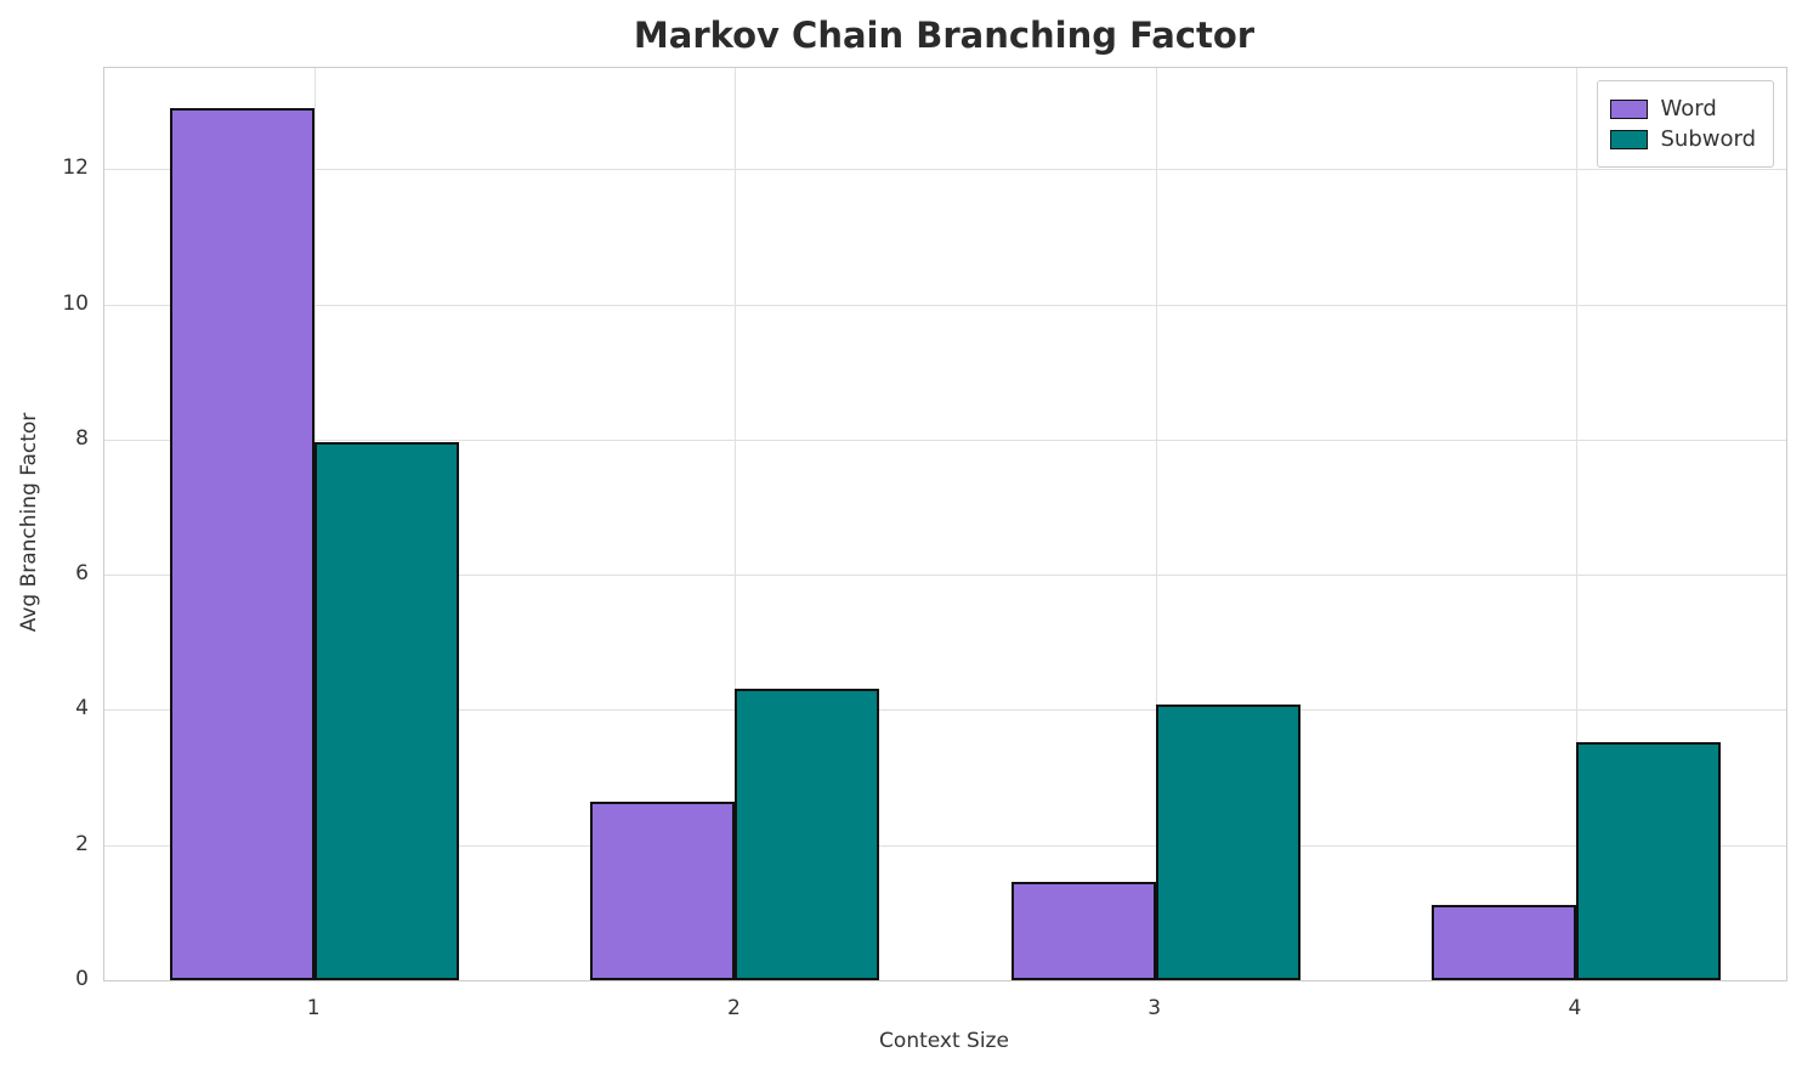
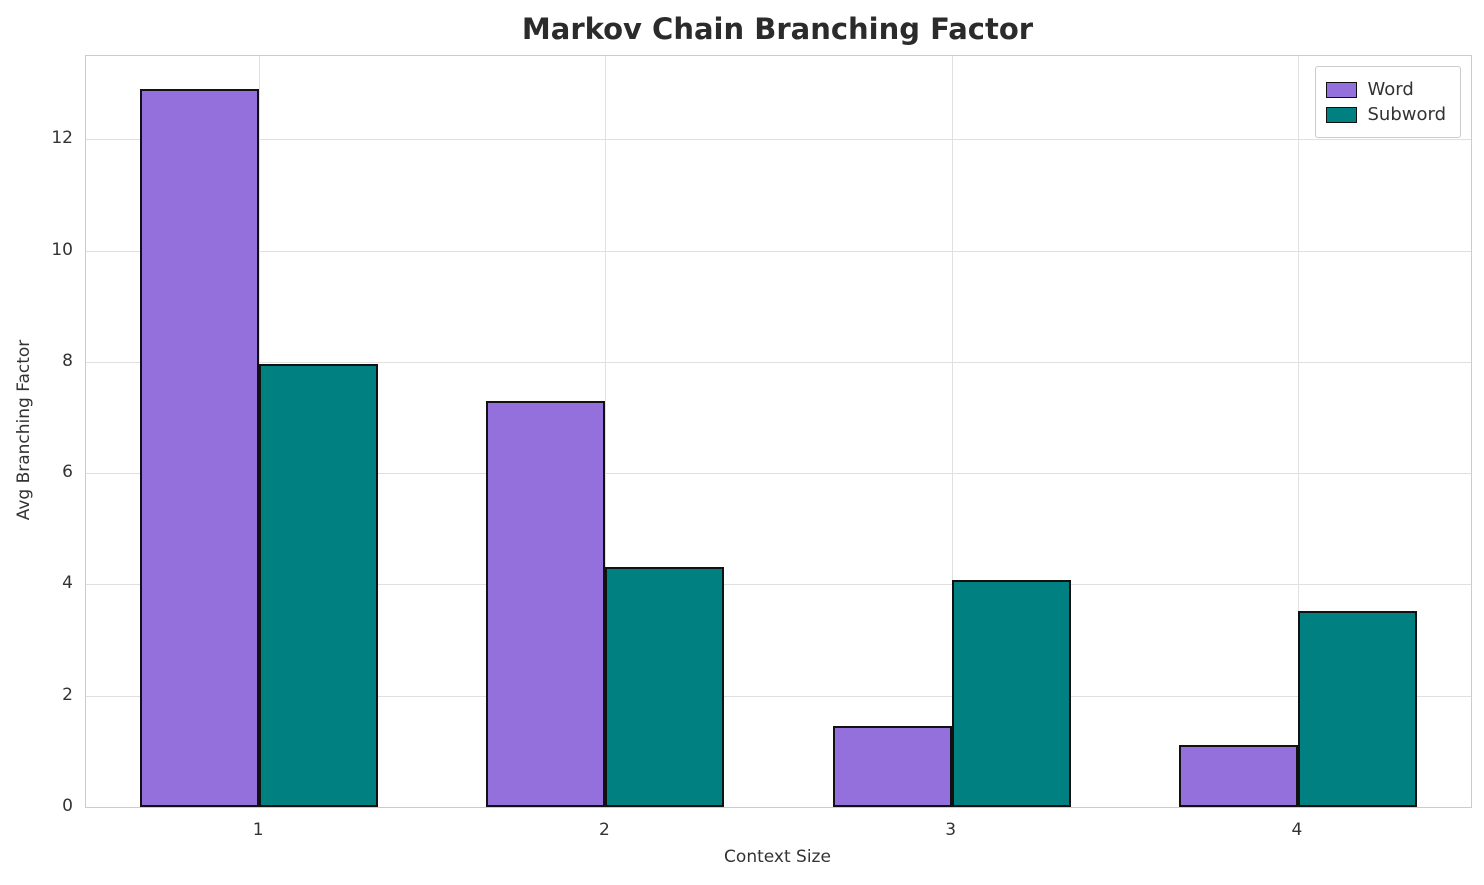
Word/2: 2.6 -> 7.3
